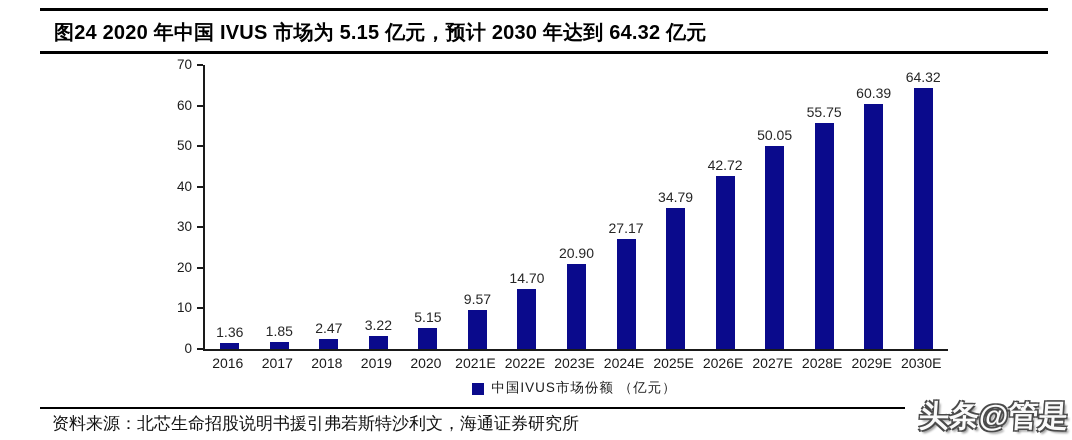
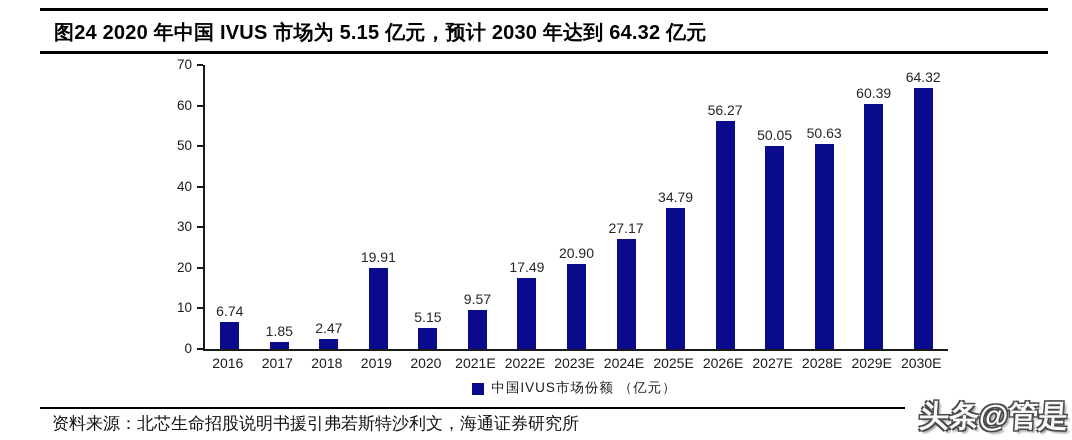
2016: 1.36 -> 6.74
2019: 3.22 -> 19.91
2022E: 14.70 -> 17.49
2026E: 42.72 -> 56.27
2028E: 55.75 -> 50.63
